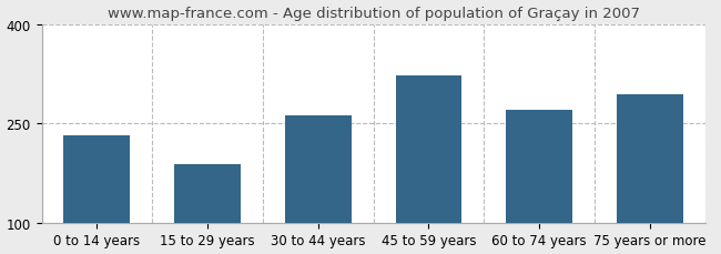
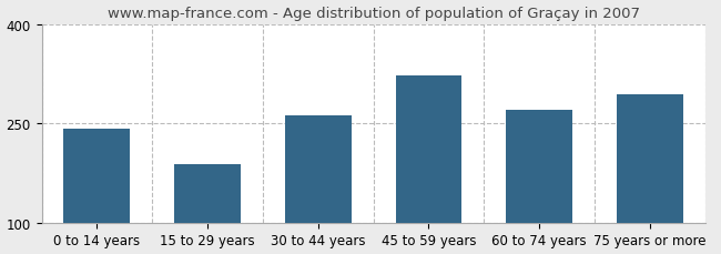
0 to 14 years: 232 -> 242
